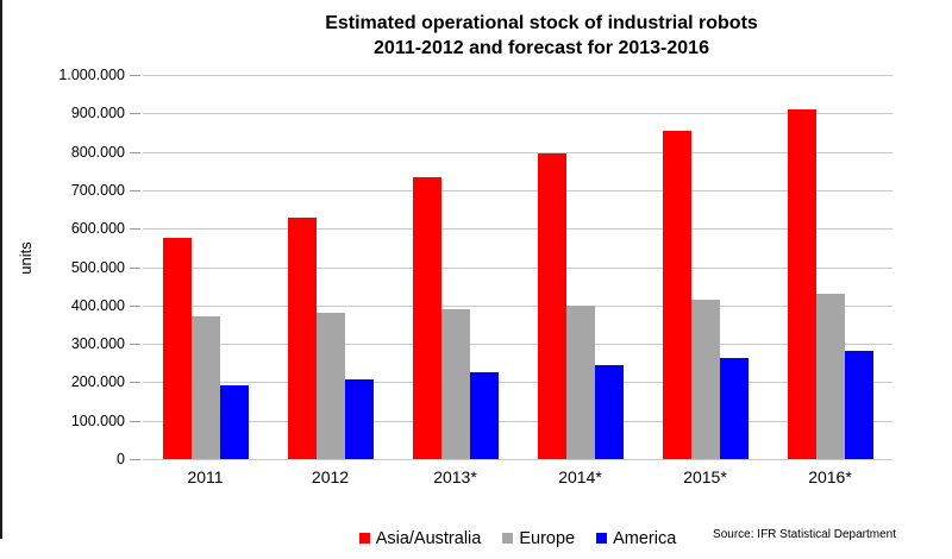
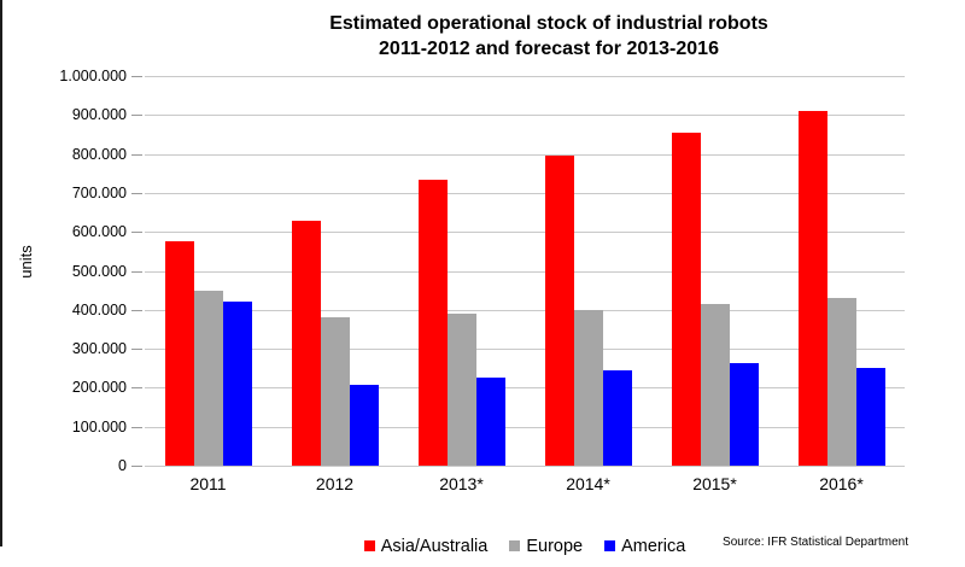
Europe/2011: 370000 -> 450000
America/2011: 190000 -> 420000
America/2016*: 280000 -> 250000
